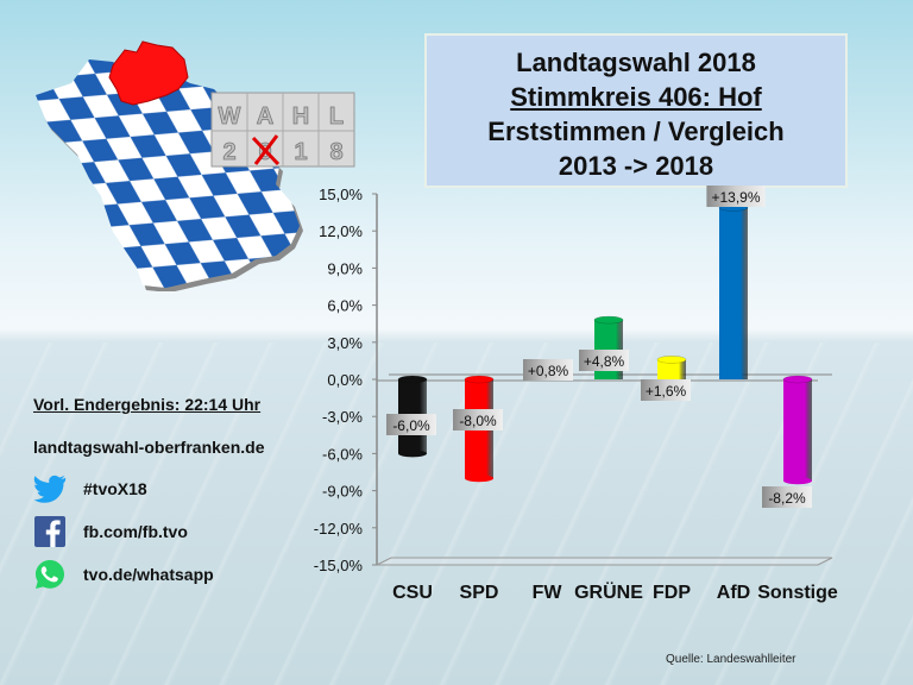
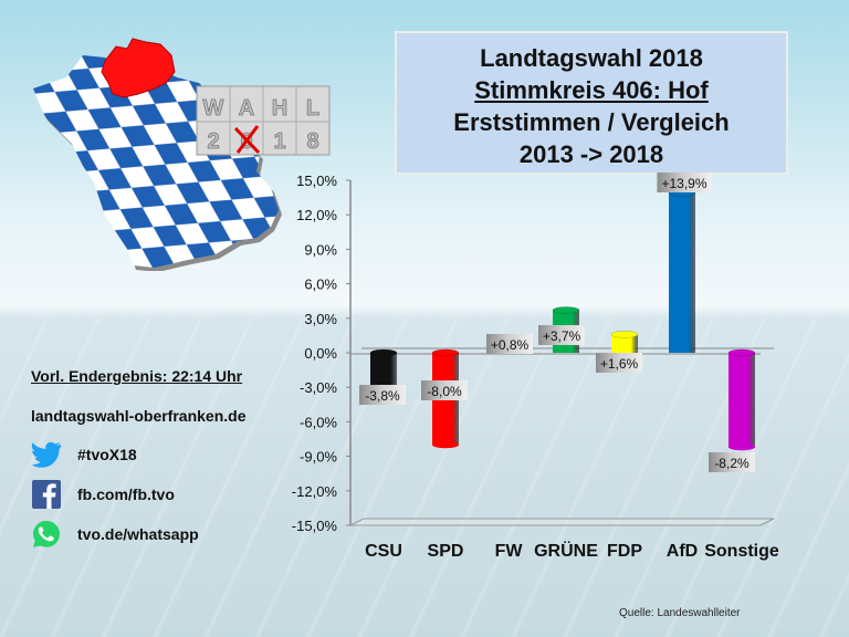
CSU: -6,0% -> -3,8%
GRÜNE: +4,8% -> +3,7%
